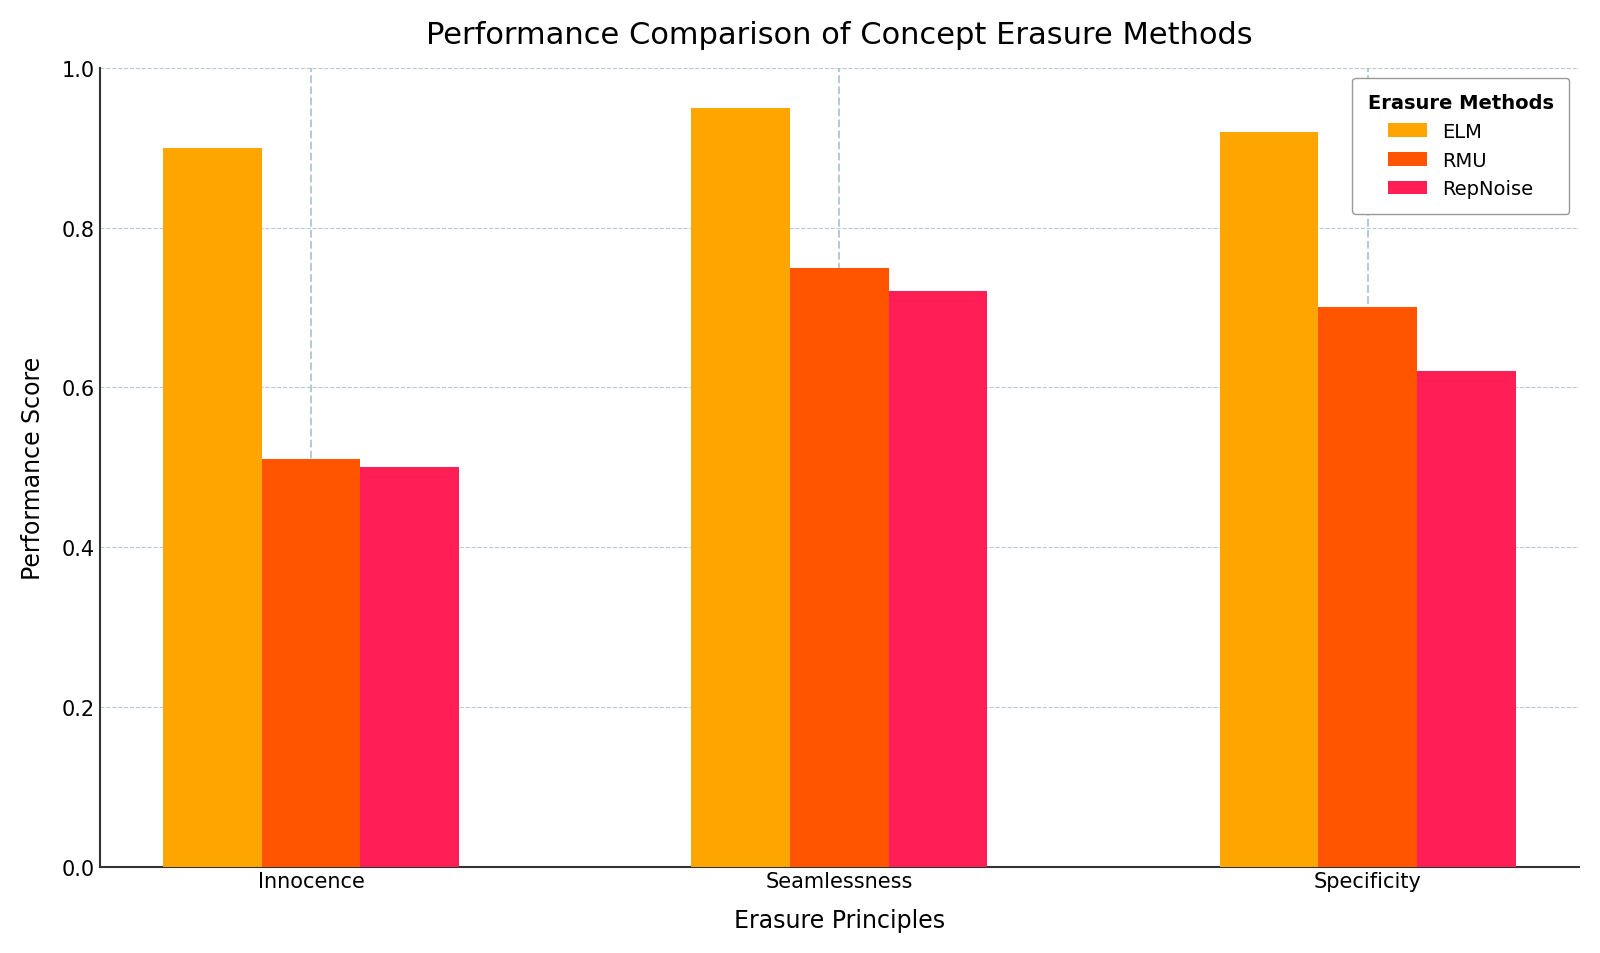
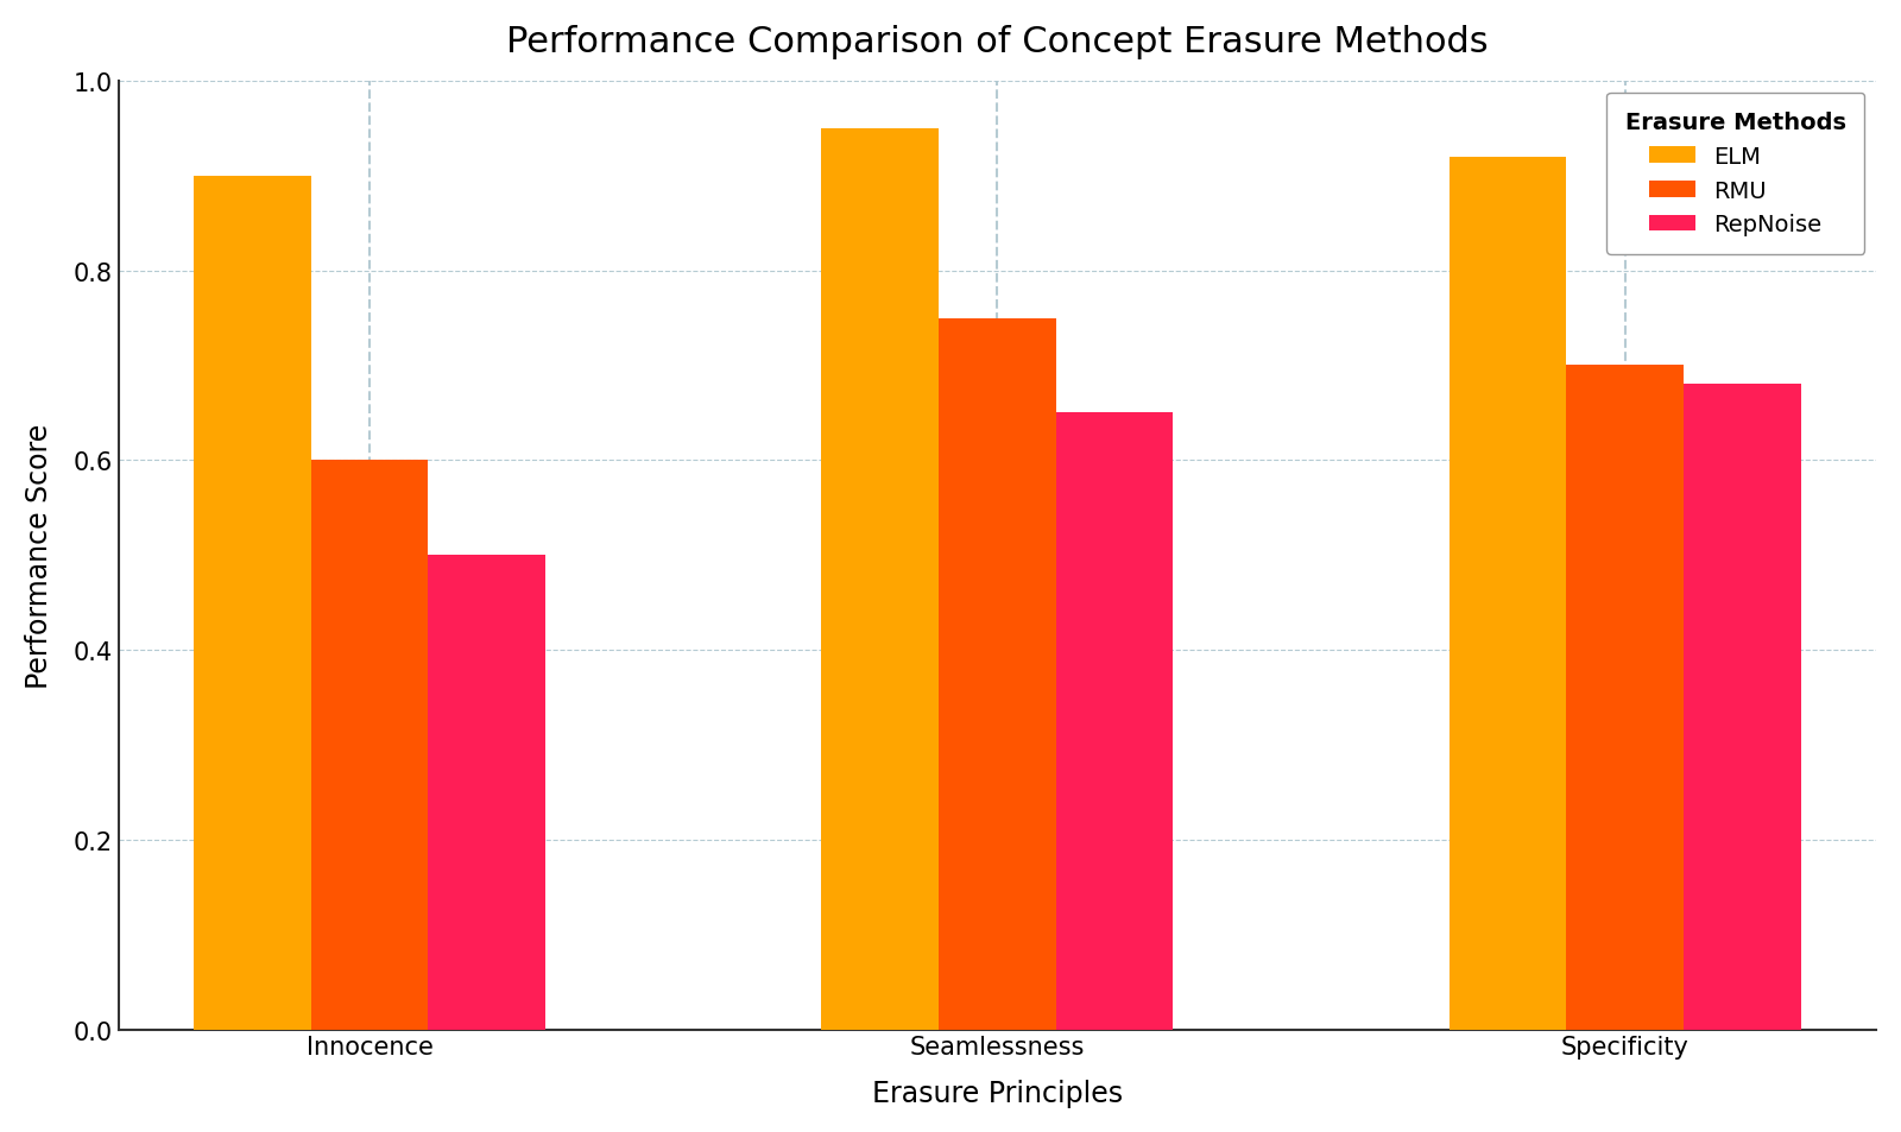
RMU/Innocence: 0.51 -> 0.60
RepNoise/Seamlessness: 0.72 -> 0.65
RepNoise/Specificity: 0.62 -> 0.68
